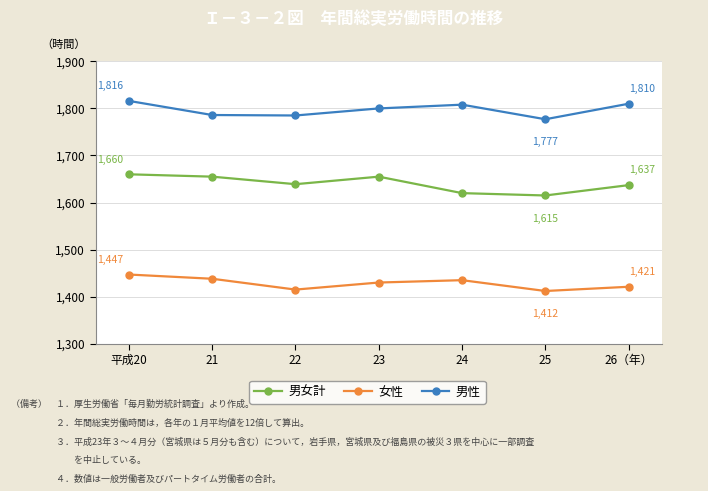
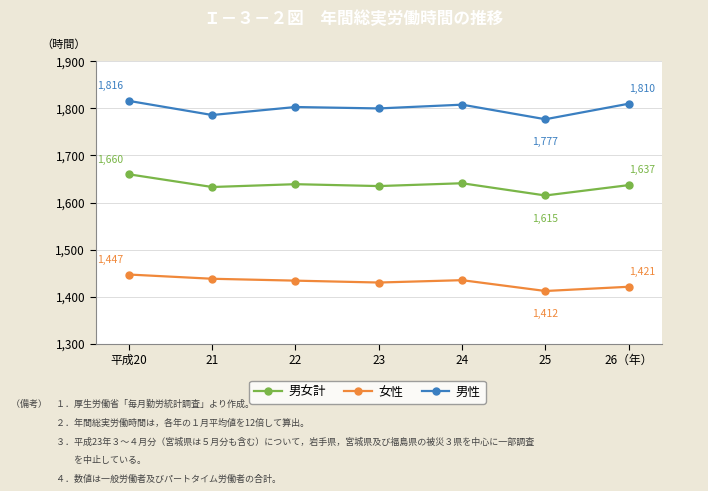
男女計/21: 1,655 -> 1,633
女性/22: 1,415 -> 1,434
男性/22: 1,785 -> 1,803
男女計/23: 1,655 -> 1,635
男女計/24: 1,620 -> 1,641
